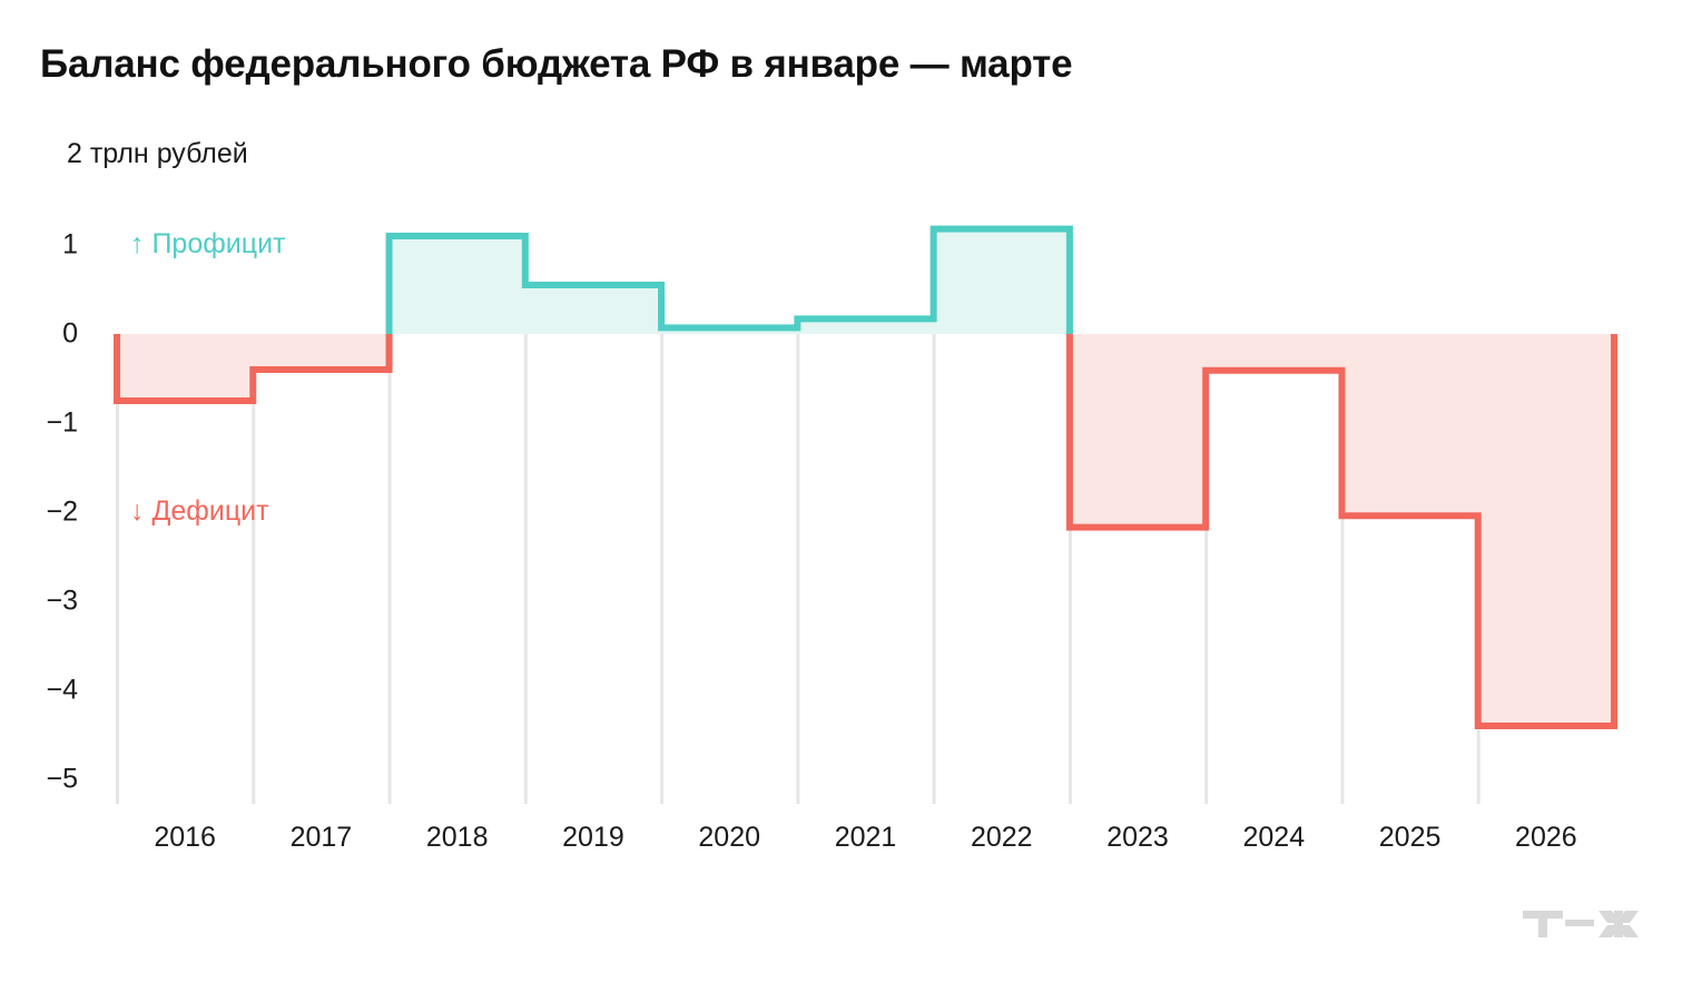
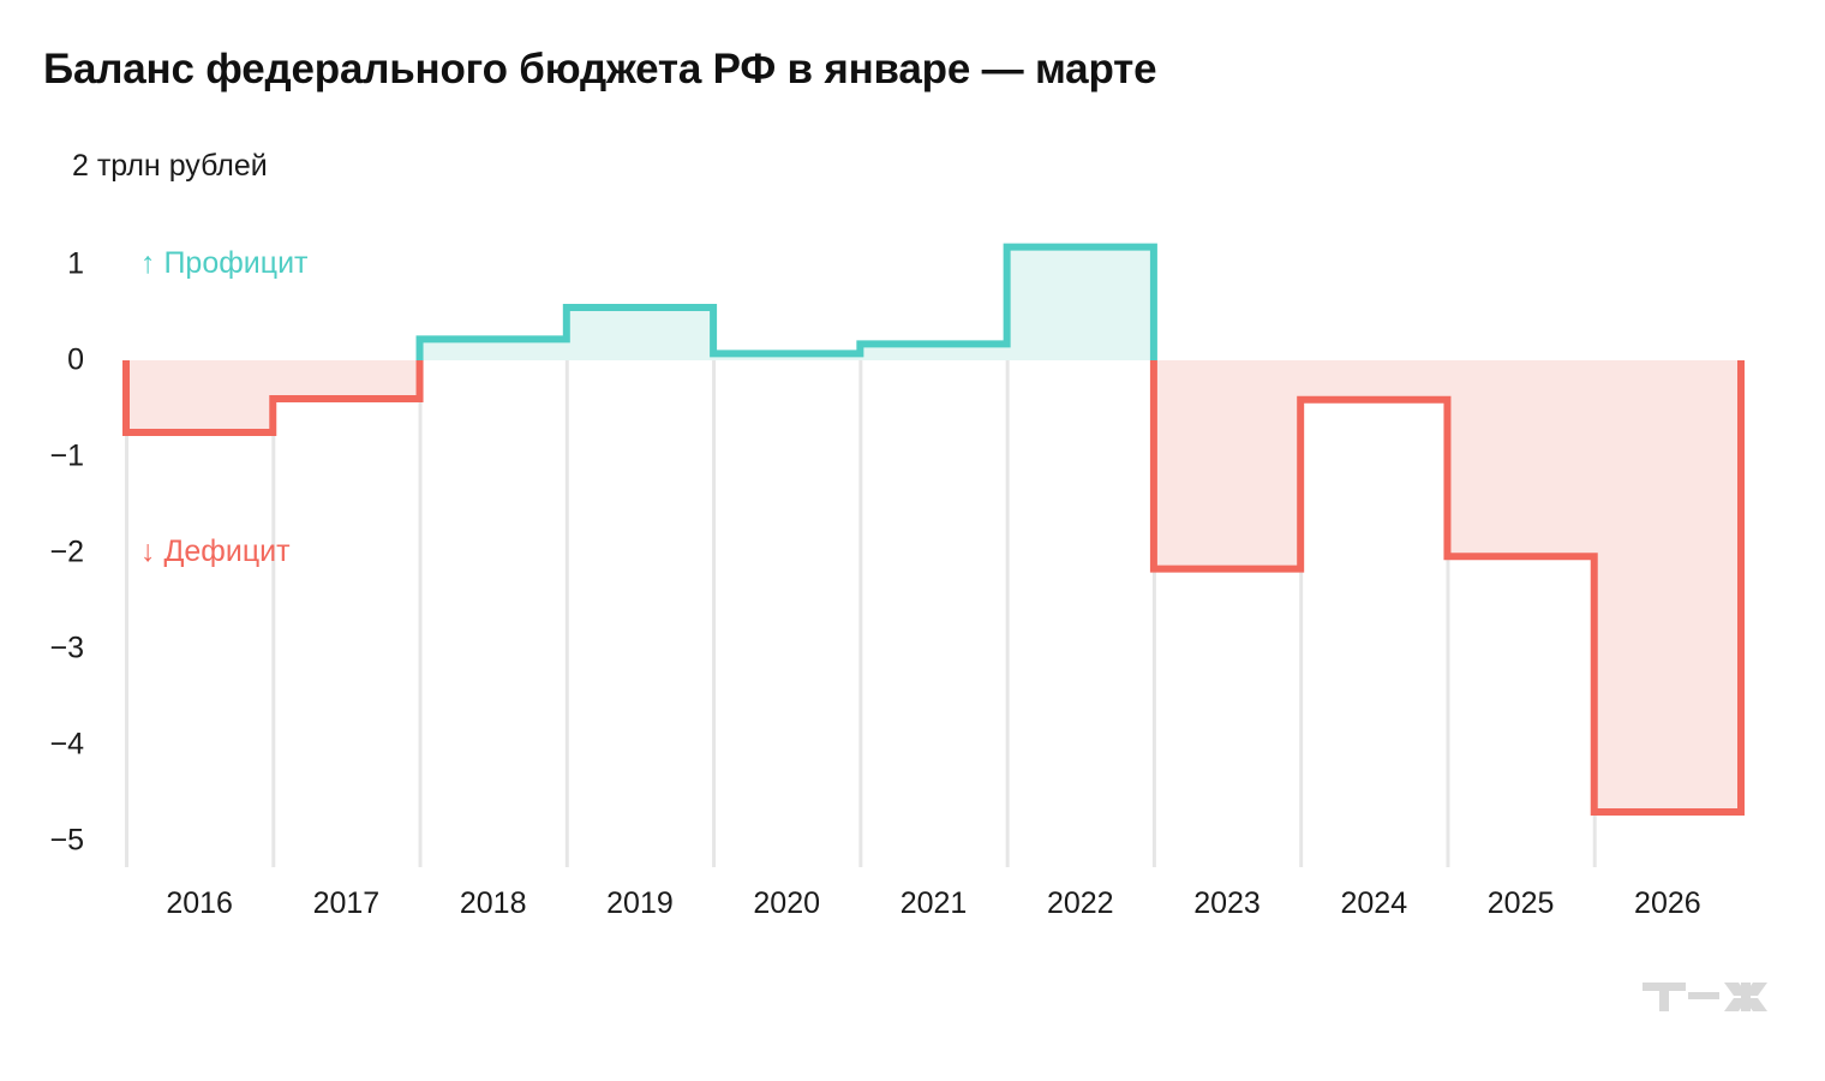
2018: 1.1 -> 0.2
2026: -4.4 -> -4.7
